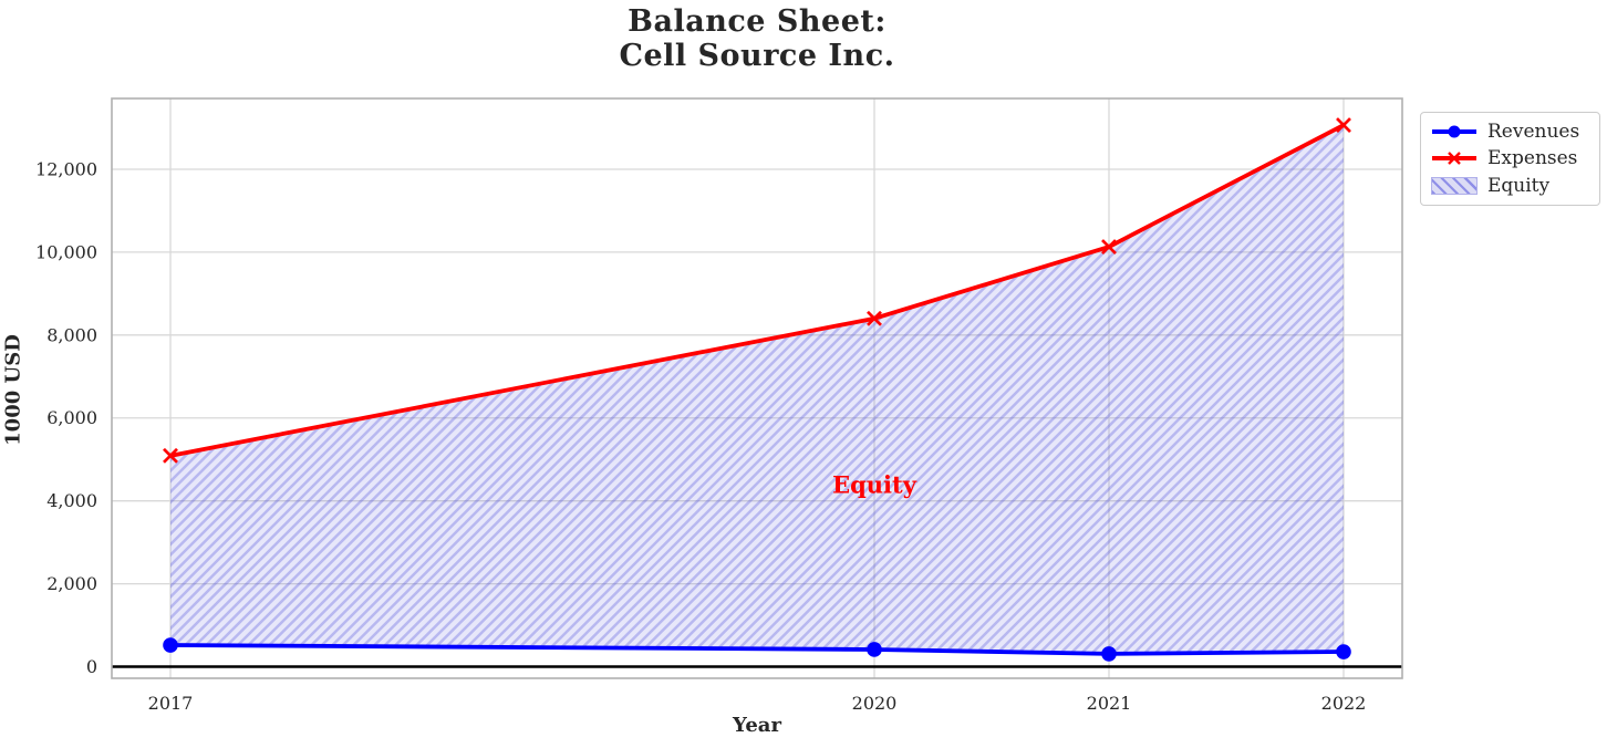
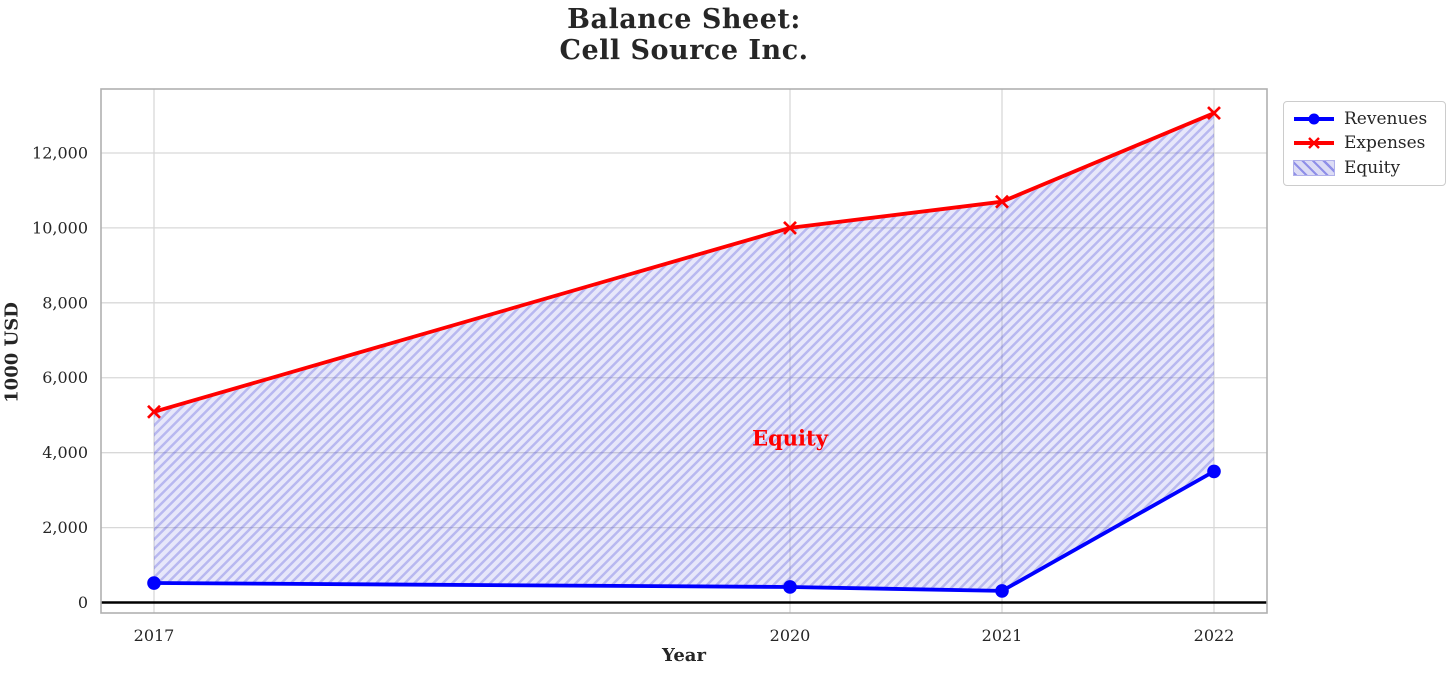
Expenses/2020: 8400 -> 10000
Expenses/2021: 10100 -> 10700
Revenues/2022: 400 -> 3500
